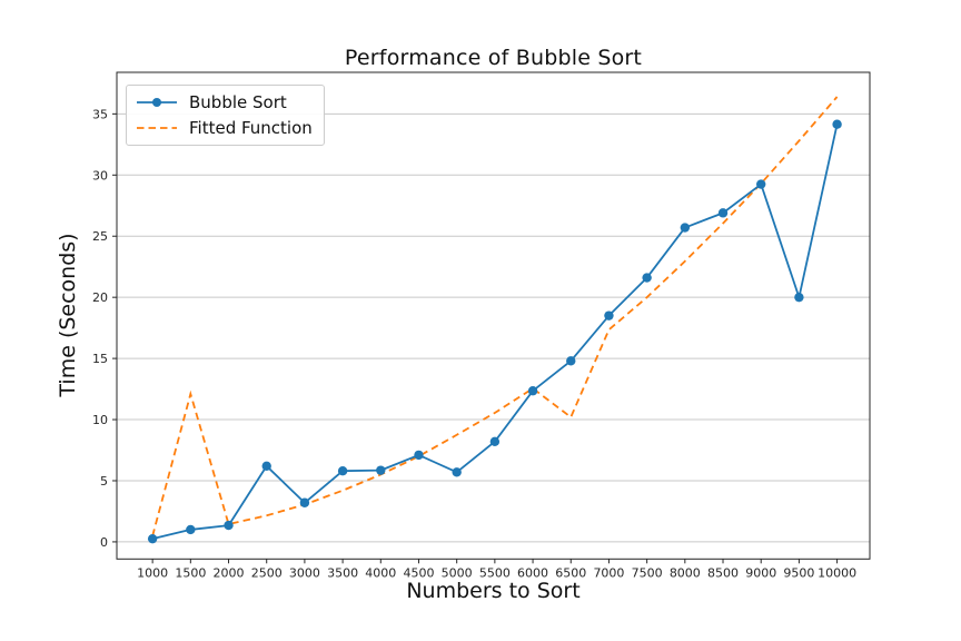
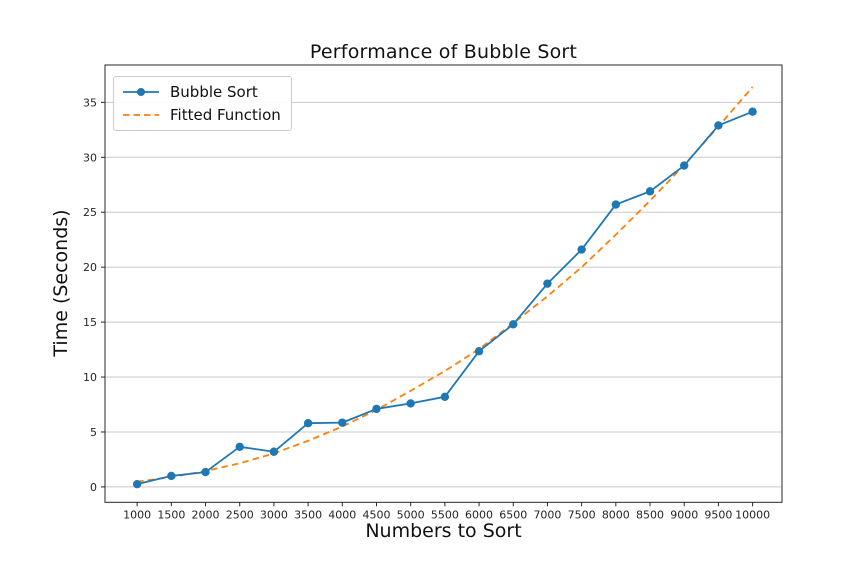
Fitted Function/1500: 12.1 -> 0.9
Bubble Sort/2500: 6.2 -> 3.6
Bubble Sort/5000: 5.7 -> 7.6
Fitted Function/6500: 10.2 -> 14.9
Bubble Sort/9500: 20.0 -> 32.9
